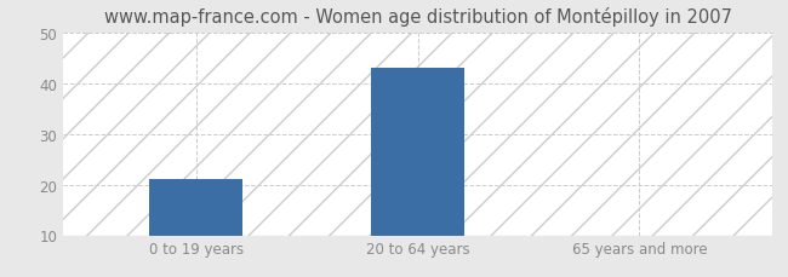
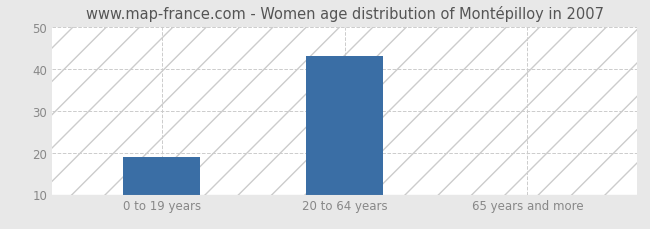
0 to 19 years: 21.0 -> 19.0
